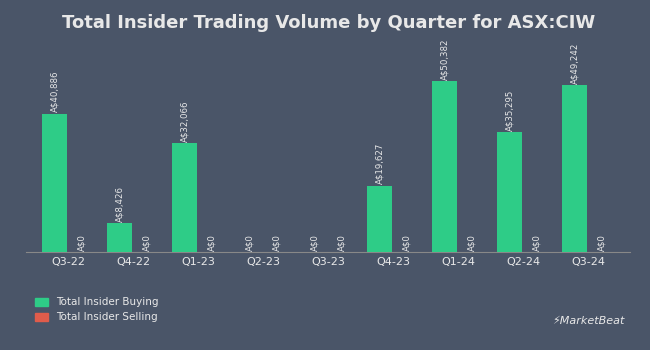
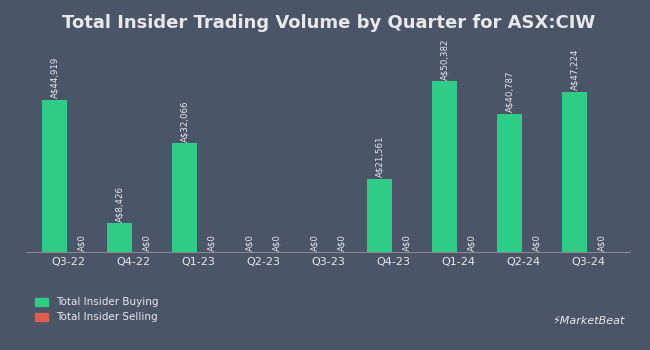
Total Insider Buying/Q3-22: A$40,886 -> A$44,919
Total Insider Buying/Q4-23: A$19,627 -> A$21,561
Total Insider Buying/Q2-24: A$35,295 -> A$40,787
Total Insider Buying/Q3-24: A$49,242 -> A$47,224
